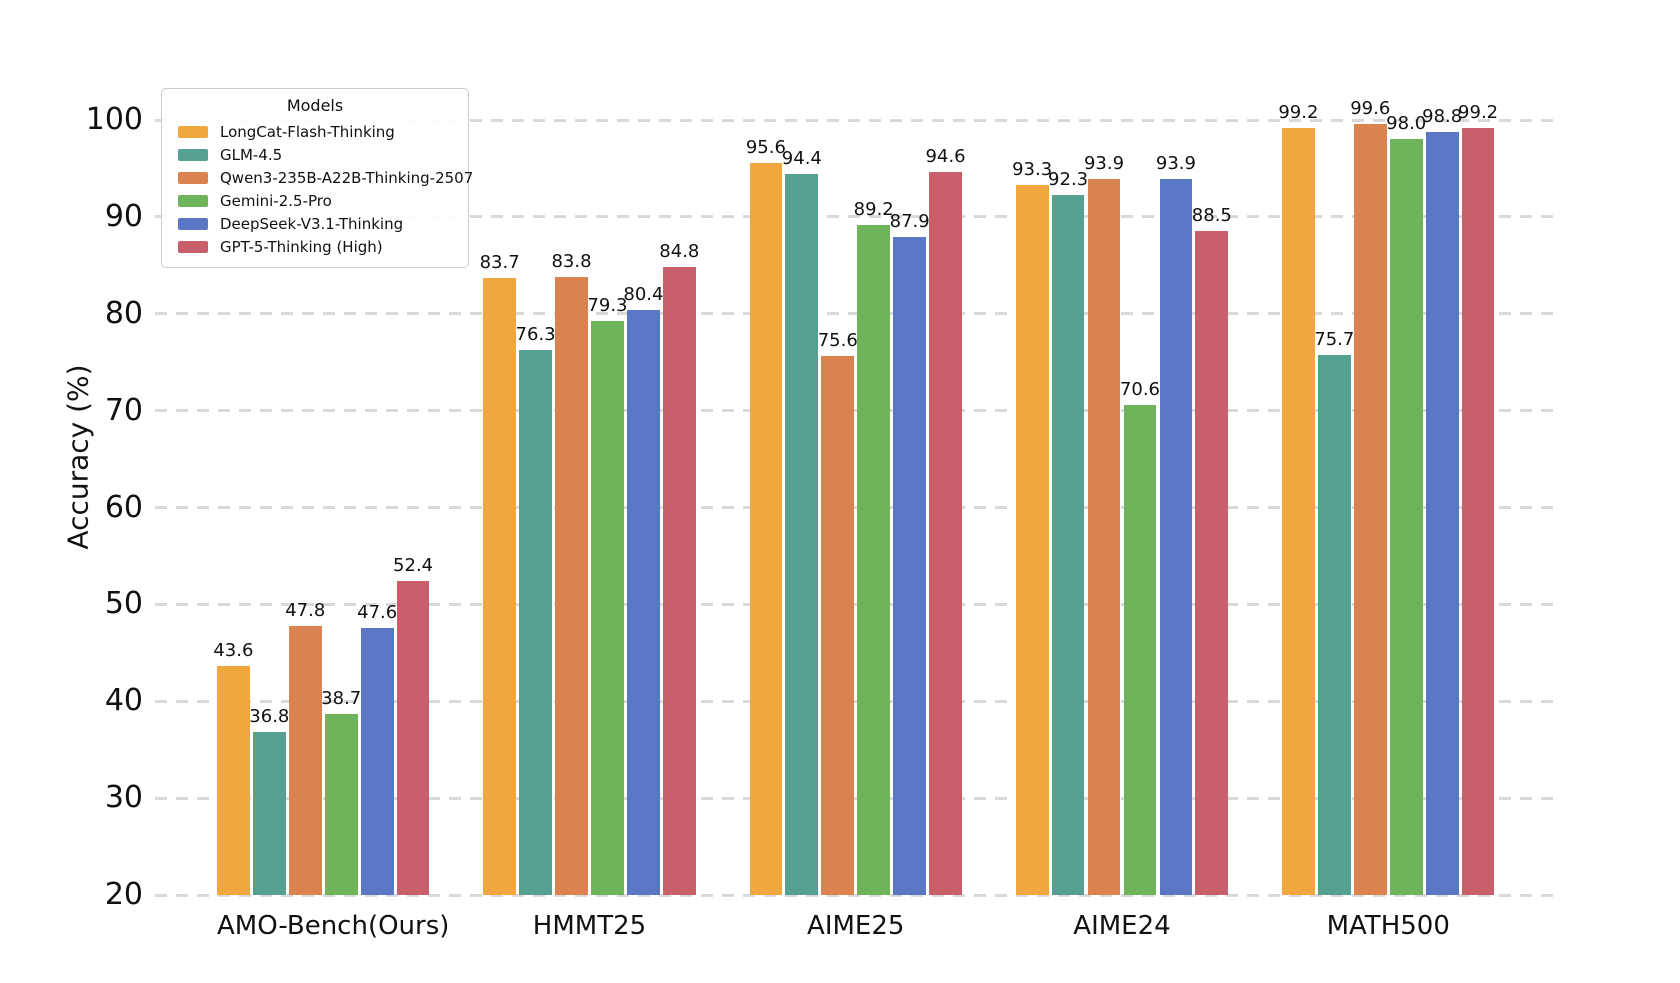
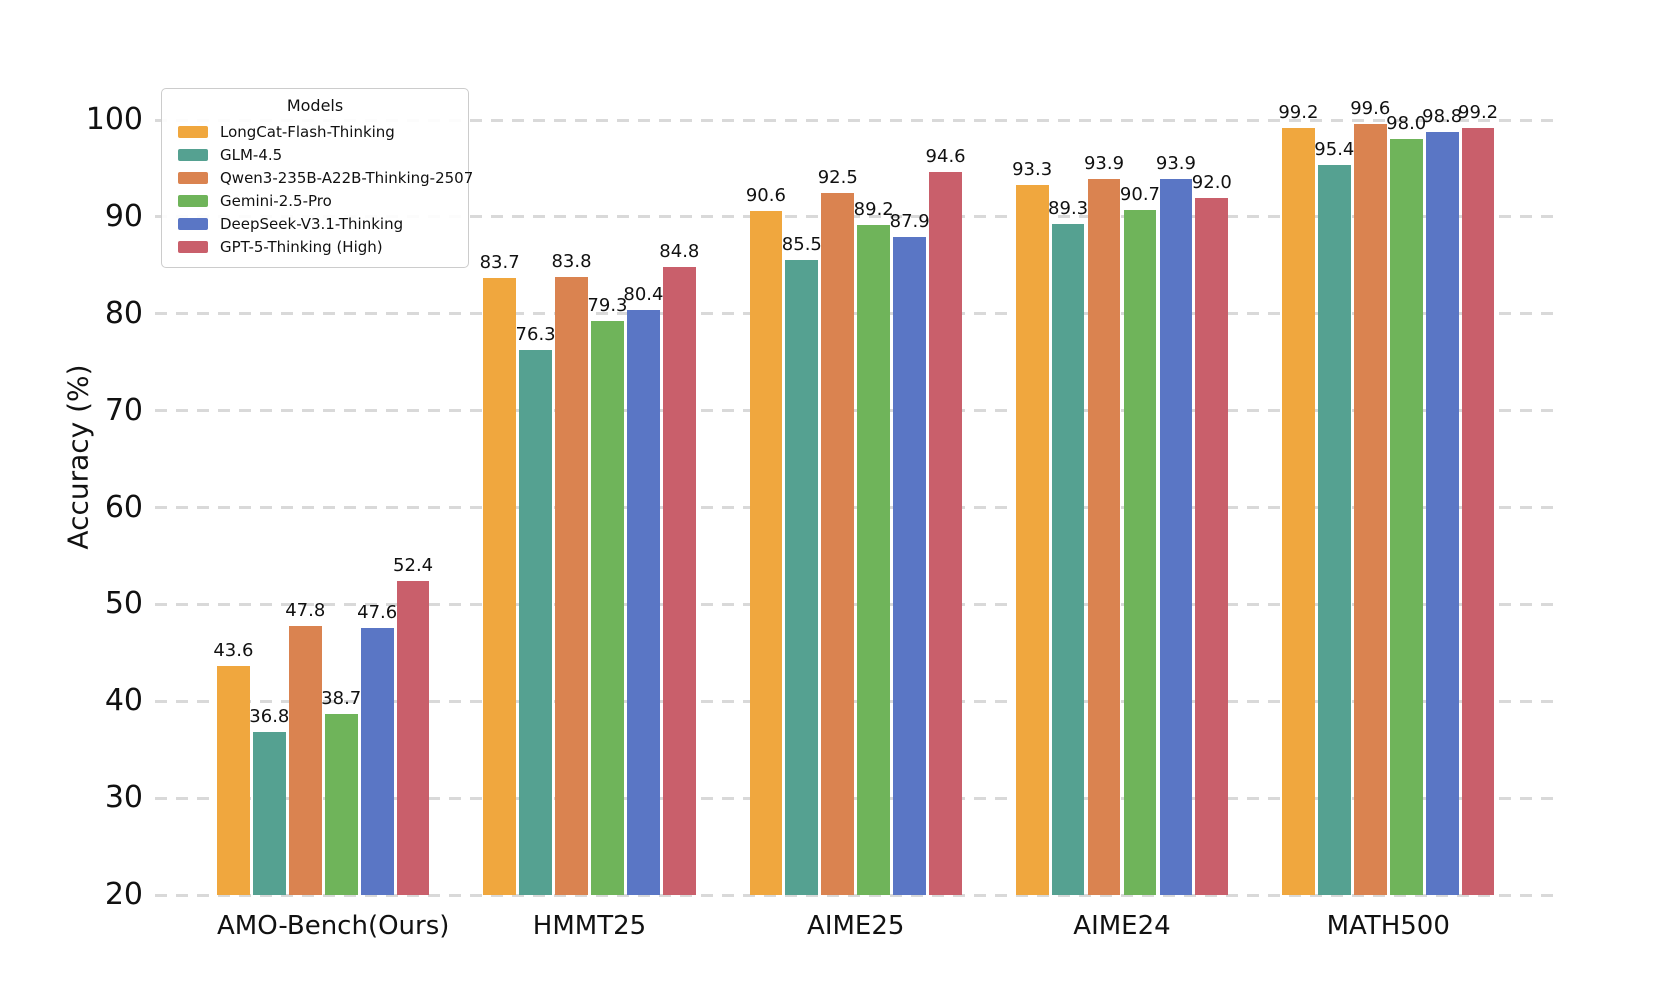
LongCat-Flash-Thinking/AIME25: 95.6 -> 90.6
GLM-4.5/AIME25: 94.4 -> 85.5
Qwen3-235B-A22B-Thinking-2507/AIME25: 75.6 -> 92.5
GLM-4.5/AIME24: 92.3 -> 89.3
Gemini-2.5-Pro/AIME24: 70.6 -> 90.7
GPT-5-Thinking (High)/AIME24: 88.5 -> 92.0
GLM-4.5/MATH500: 75.7 -> 95.4
